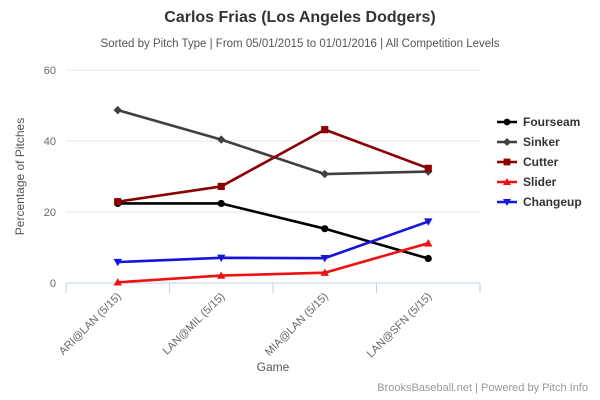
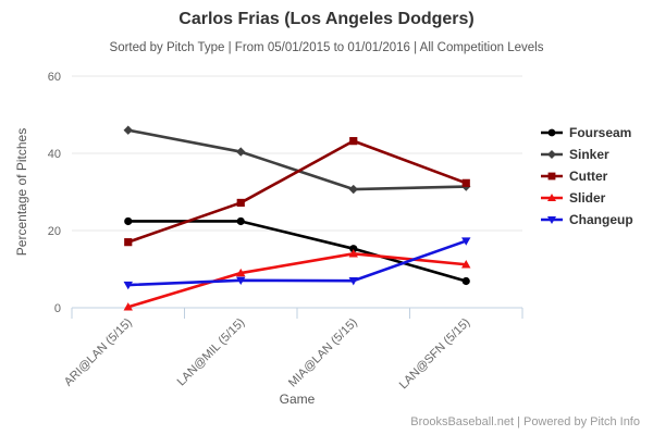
Sinker/ARI@LAN (5/15): 49 -> 46
Cutter/ARI@LAN (5/15): 23 -> 17
Slider/LAN@MIL (5/15): 2 -> 9
Slider/MIA@LAN (5/15): 3 -> 14
